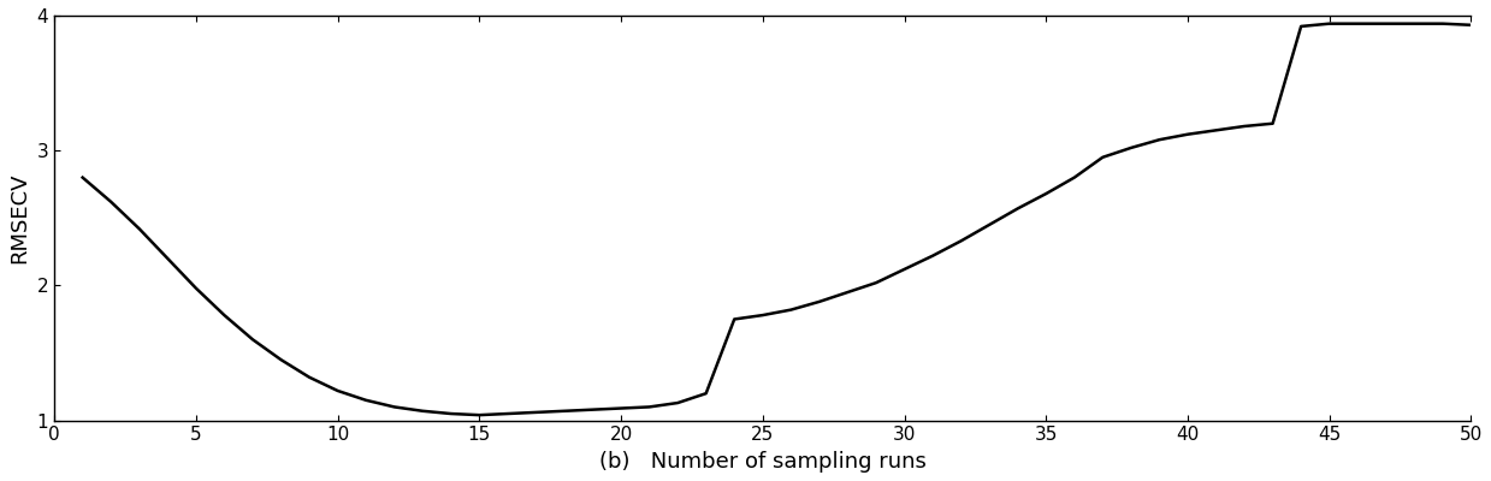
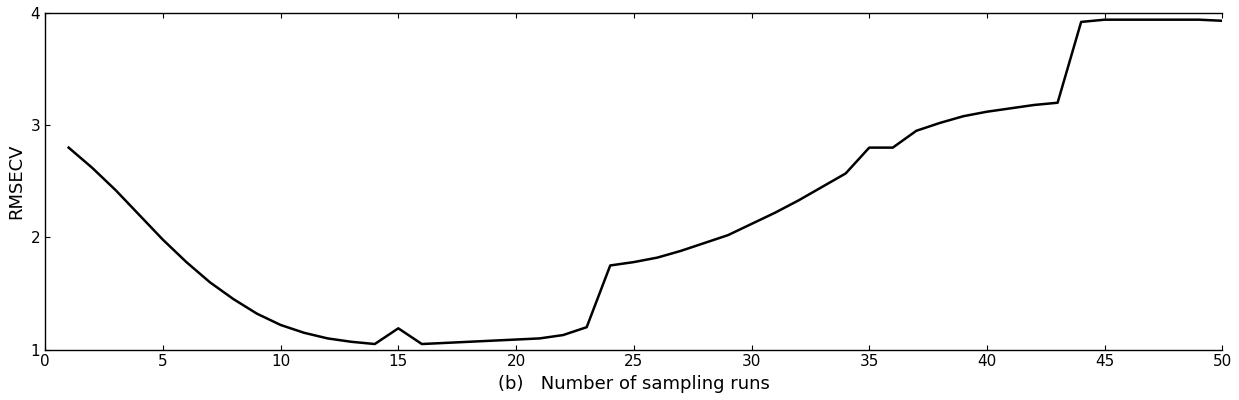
15: 1.04 -> 1.19
35: 2.68 -> 2.80
